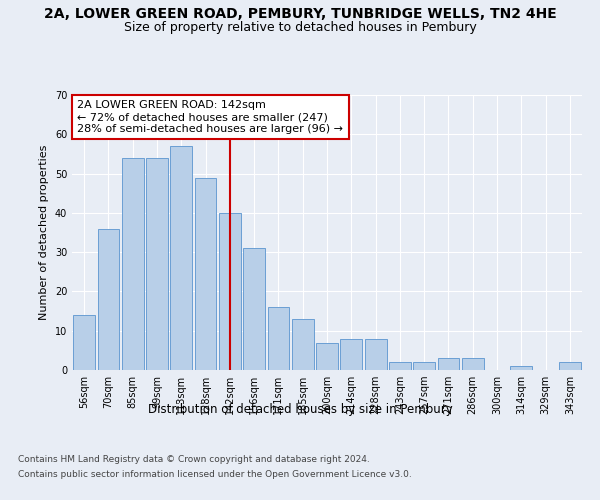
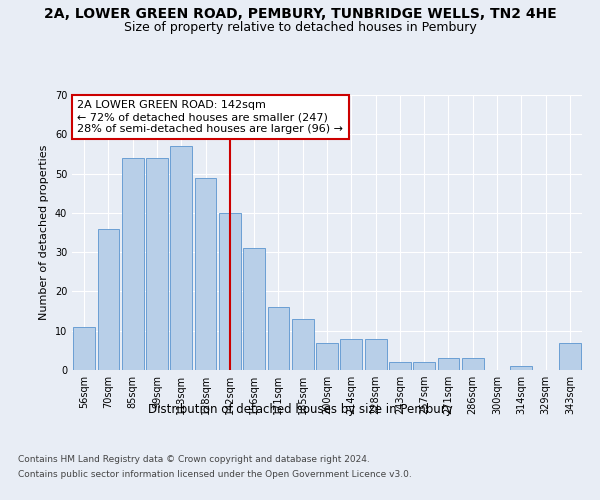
56sqm: 14 -> 11
343sqm: 2 -> 7
